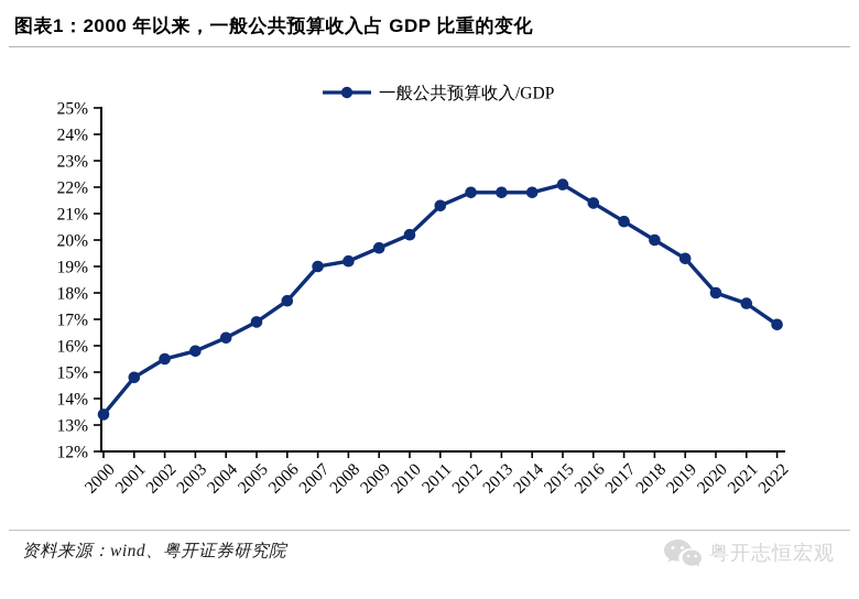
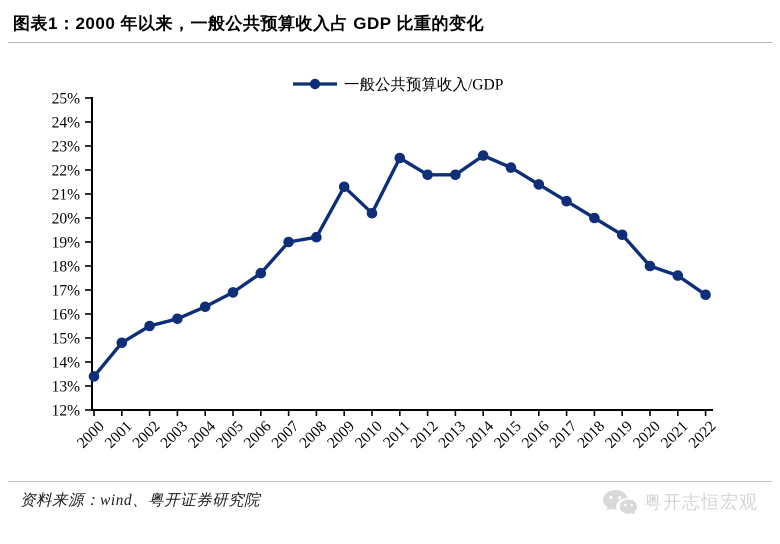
2009: 19.7% -> 21.3%
2011: 21.3% -> 22.5%
2014: 21.8% -> 22.6%
